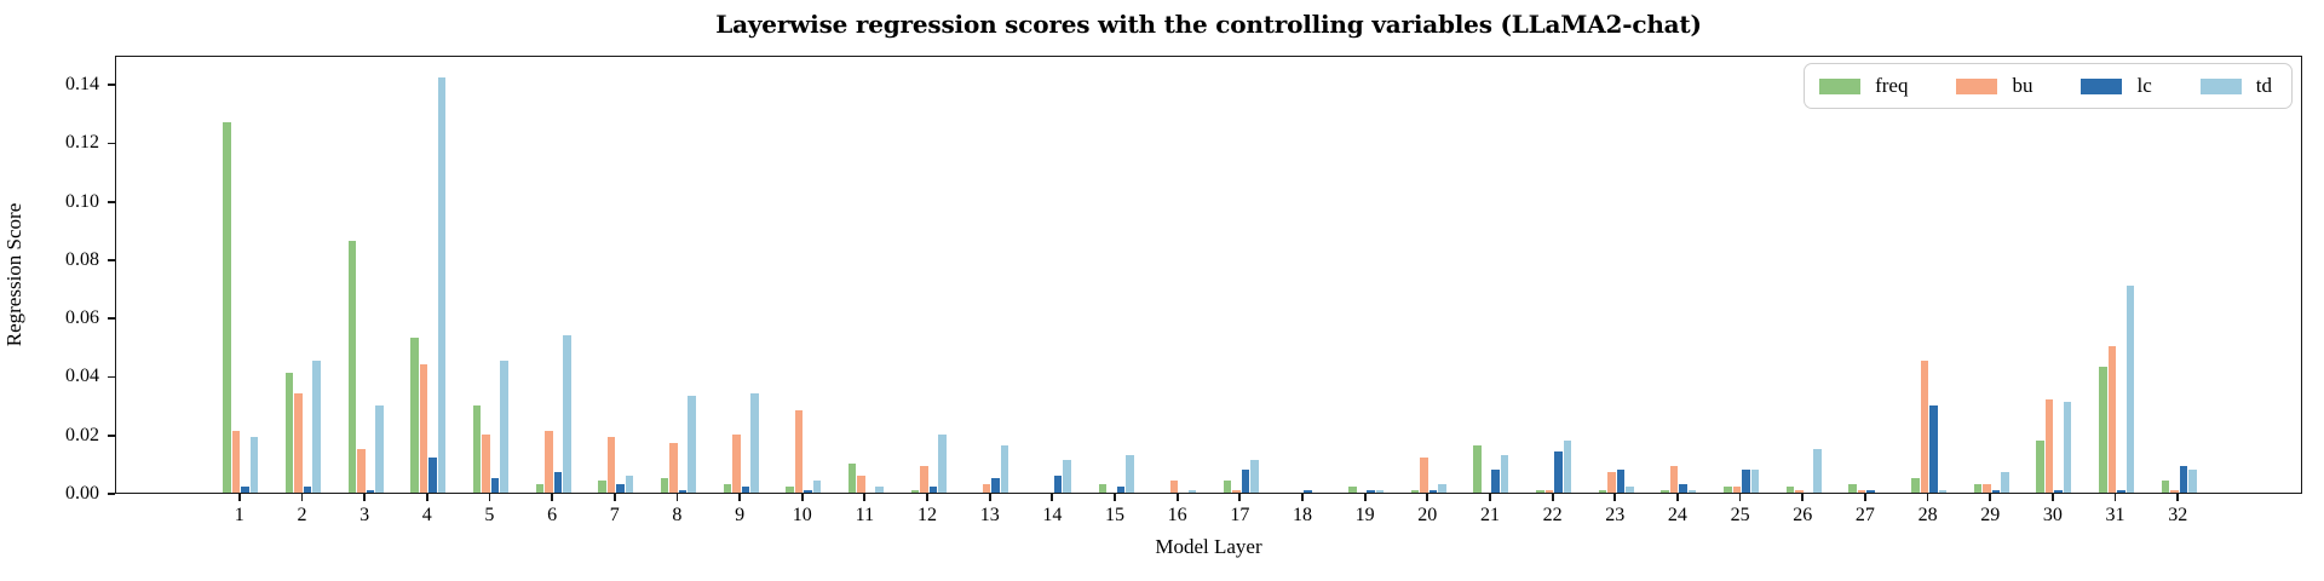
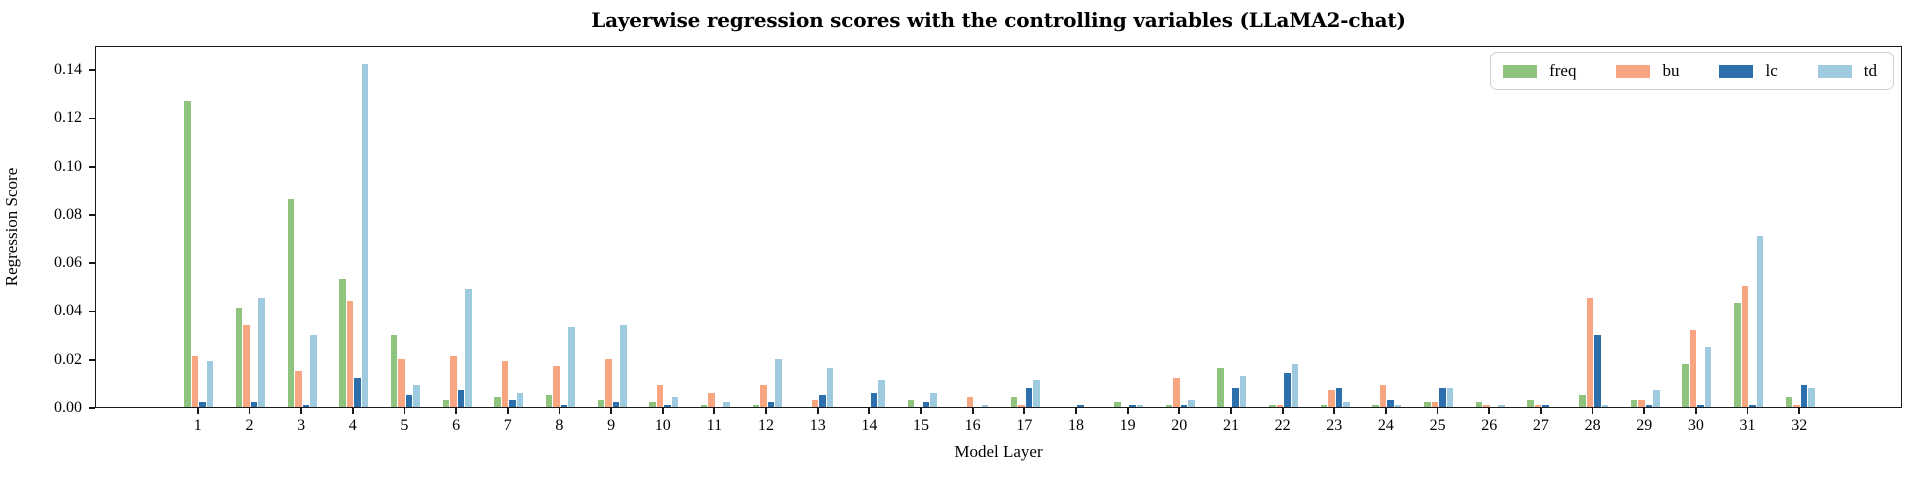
td/5: 0.045 -> 0.009
td/6: 0.054 -> 0.049
bu/10: 0.028 -> 0.009
freq/11: 0.010 -> 0.001
td/15: 0.013 -> 0.006
td/26: 0.015 -> 0.001
td/30: 0.031 -> 0.025
